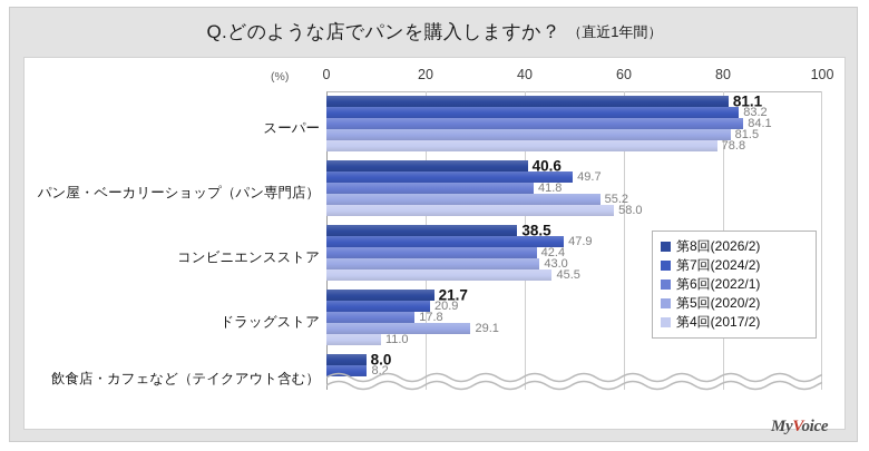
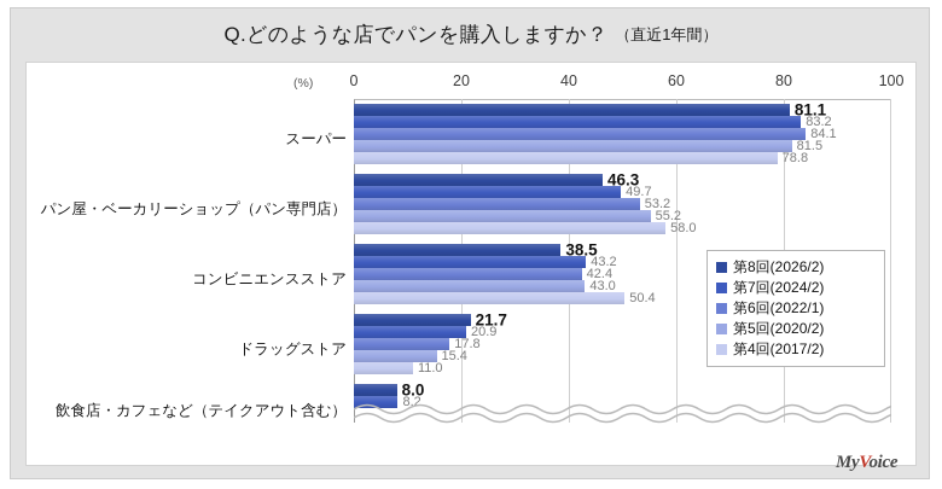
第8回(2026/2)/パン屋・ベーカリーショップ（パン専門店）: 40.6 -> 46.3
第6回(2022/1)/パン屋・ベーカリーショップ（パン専門店）: 41.8 -> 53.2
第7回(2024/2)/コンビニエンスストア: 47.9 -> 43.2
第4回(2017/2)/コンビニエンスストア: 45.5 -> 50.4
第5回(2020/2)/ドラッグストア: 29.1 -> 15.4
